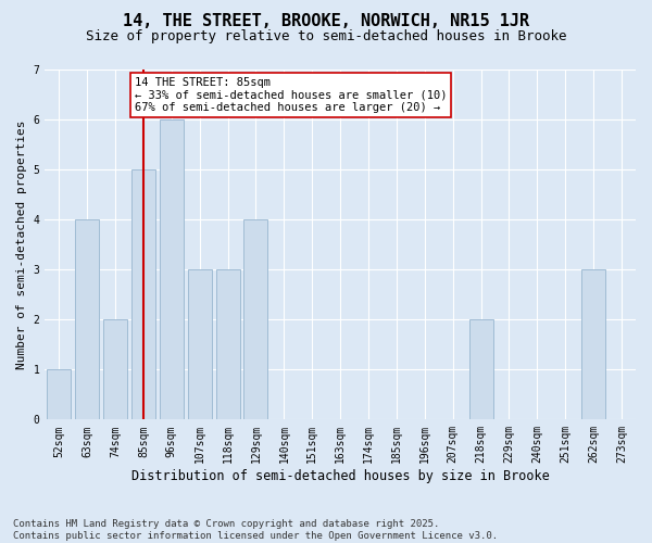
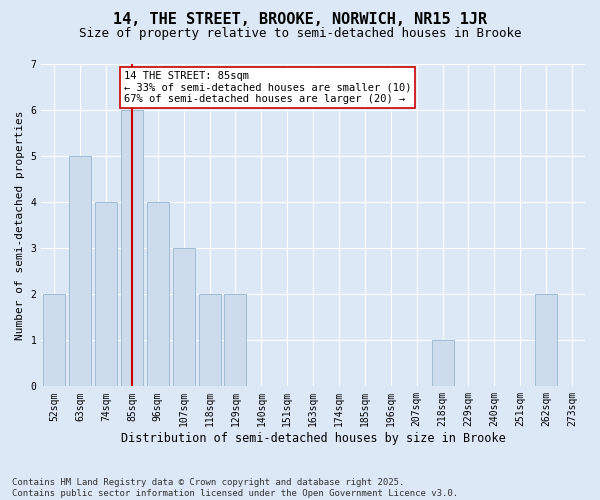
52sqm: 1 -> 2
63sqm: 4 -> 5
74sqm: 2 -> 4
85sqm: 5 -> 6
96sqm: 6 -> 4
118sqm: 3 -> 2
129sqm: 4 -> 2
218sqm: 2 -> 1
262sqm: 3 -> 2
